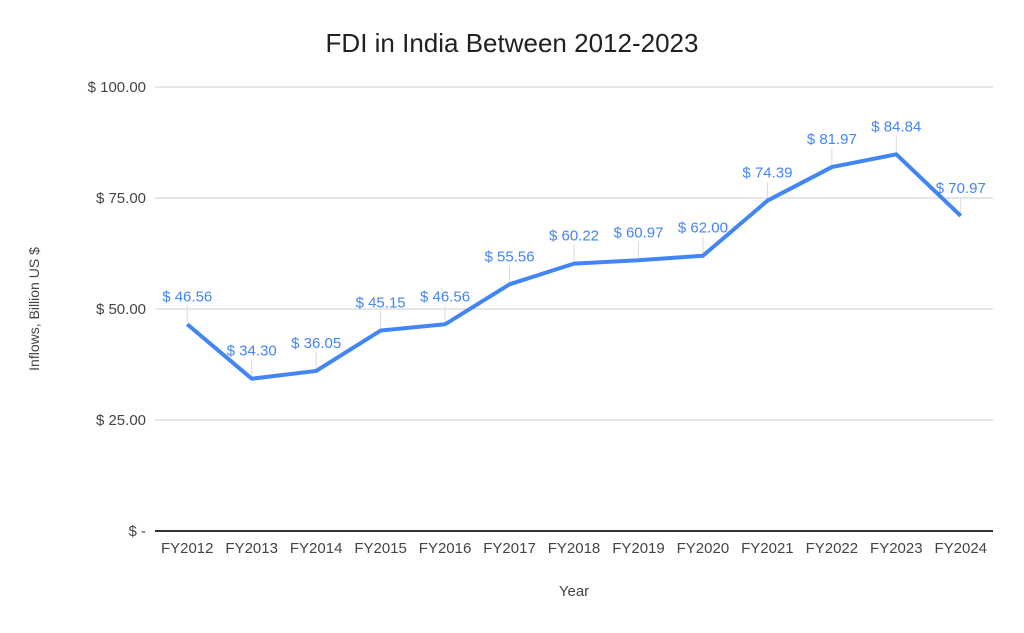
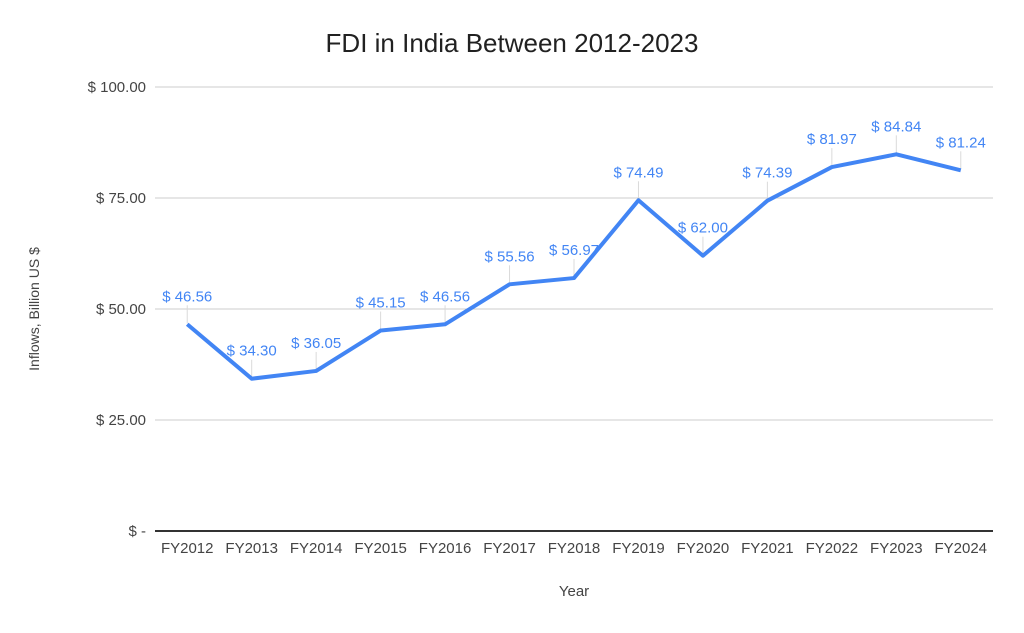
FY2018: 60.22 -> 56.97
FY2019: 60.97 -> 74.49
FY2024: 70.97 -> 81.24
